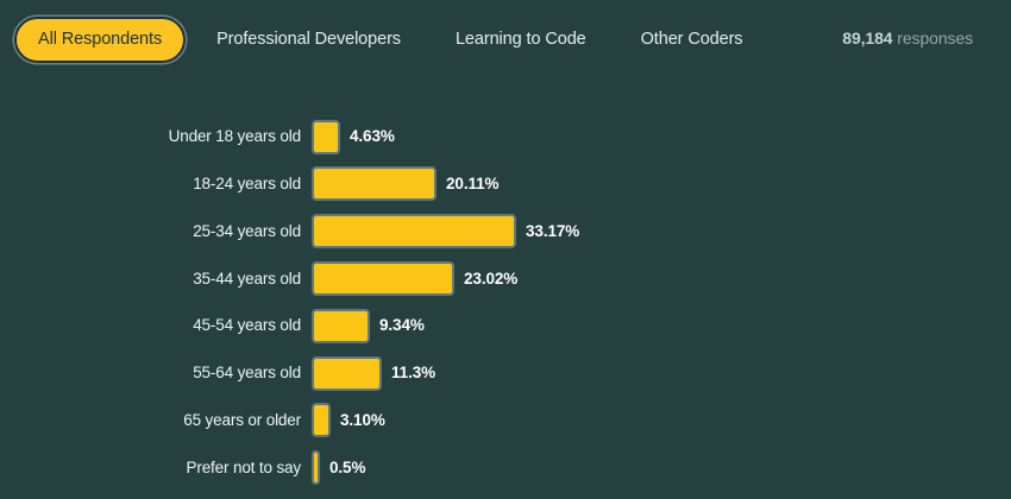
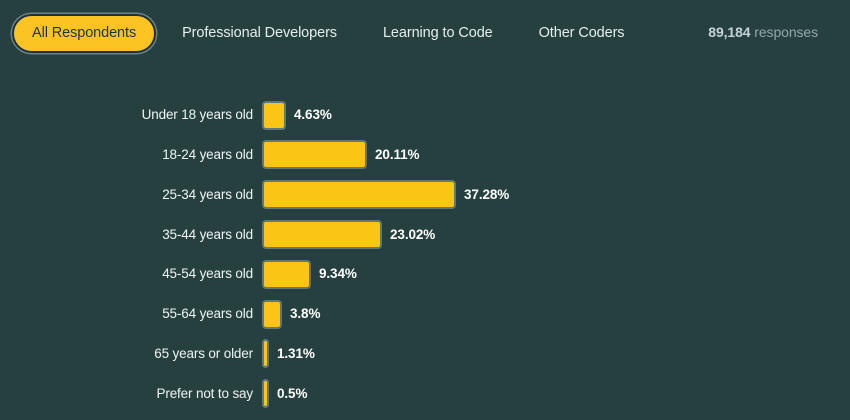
25-34 years old: 33.17% -> 37.28%
55-64 years old: 11.3% -> 3.8%
65 years or older: 3.10% -> 1.31%
